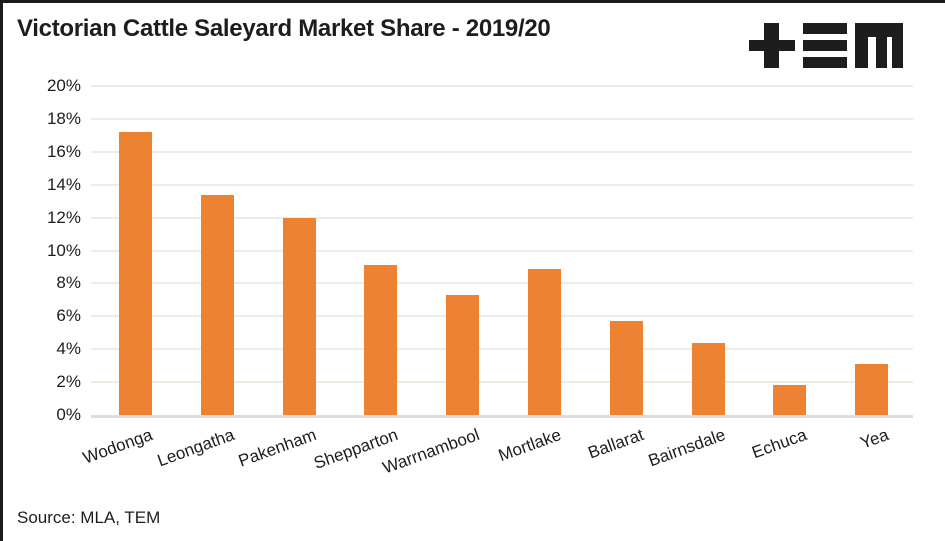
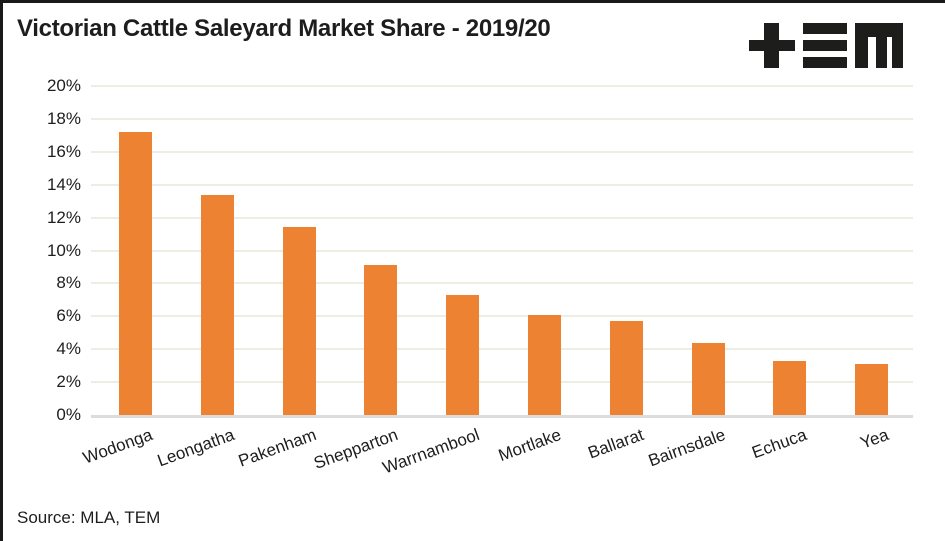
Pakenham: 12.0% -> 11.4%
Mortlake: 8.9% -> 6.1%
Echuca: 1.8% -> 3.3%
